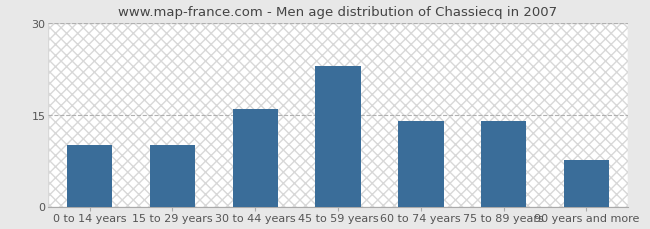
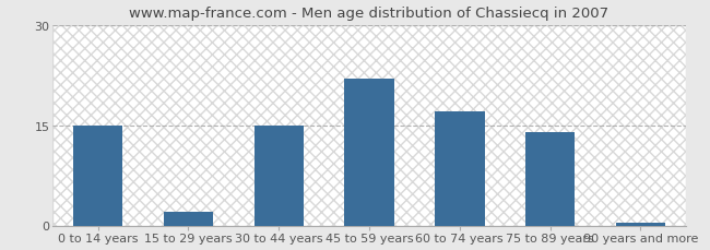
0 to 14 years: 10.0 -> 15.0
15 to 29 years: 10.0 -> 2.0
30 to 44 years: 16.0 -> 15.0
45 to 59 years: 23.0 -> 22.0
60 to 74 years: 14.0 -> 17.0
90 years and more: 7.6 -> 0.4
